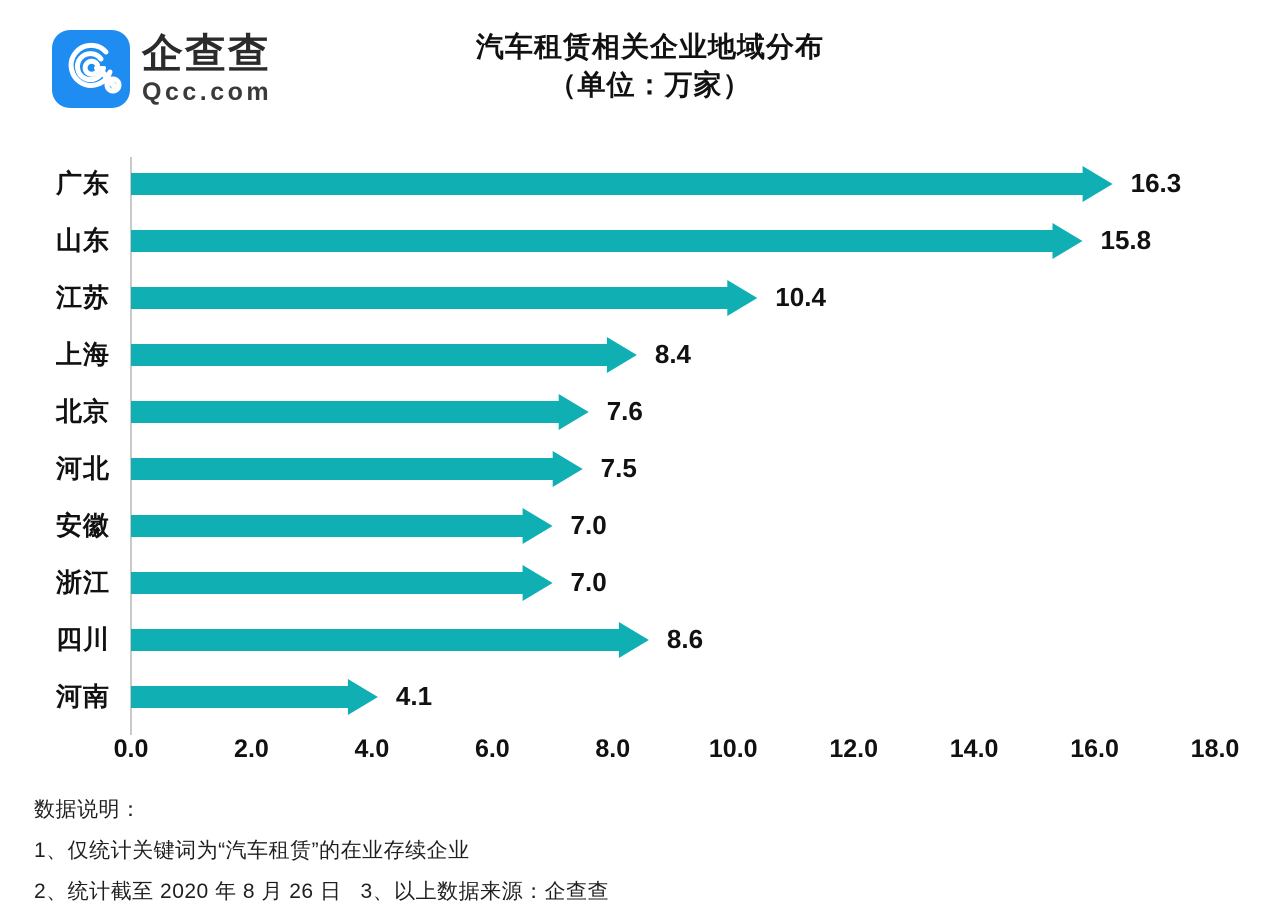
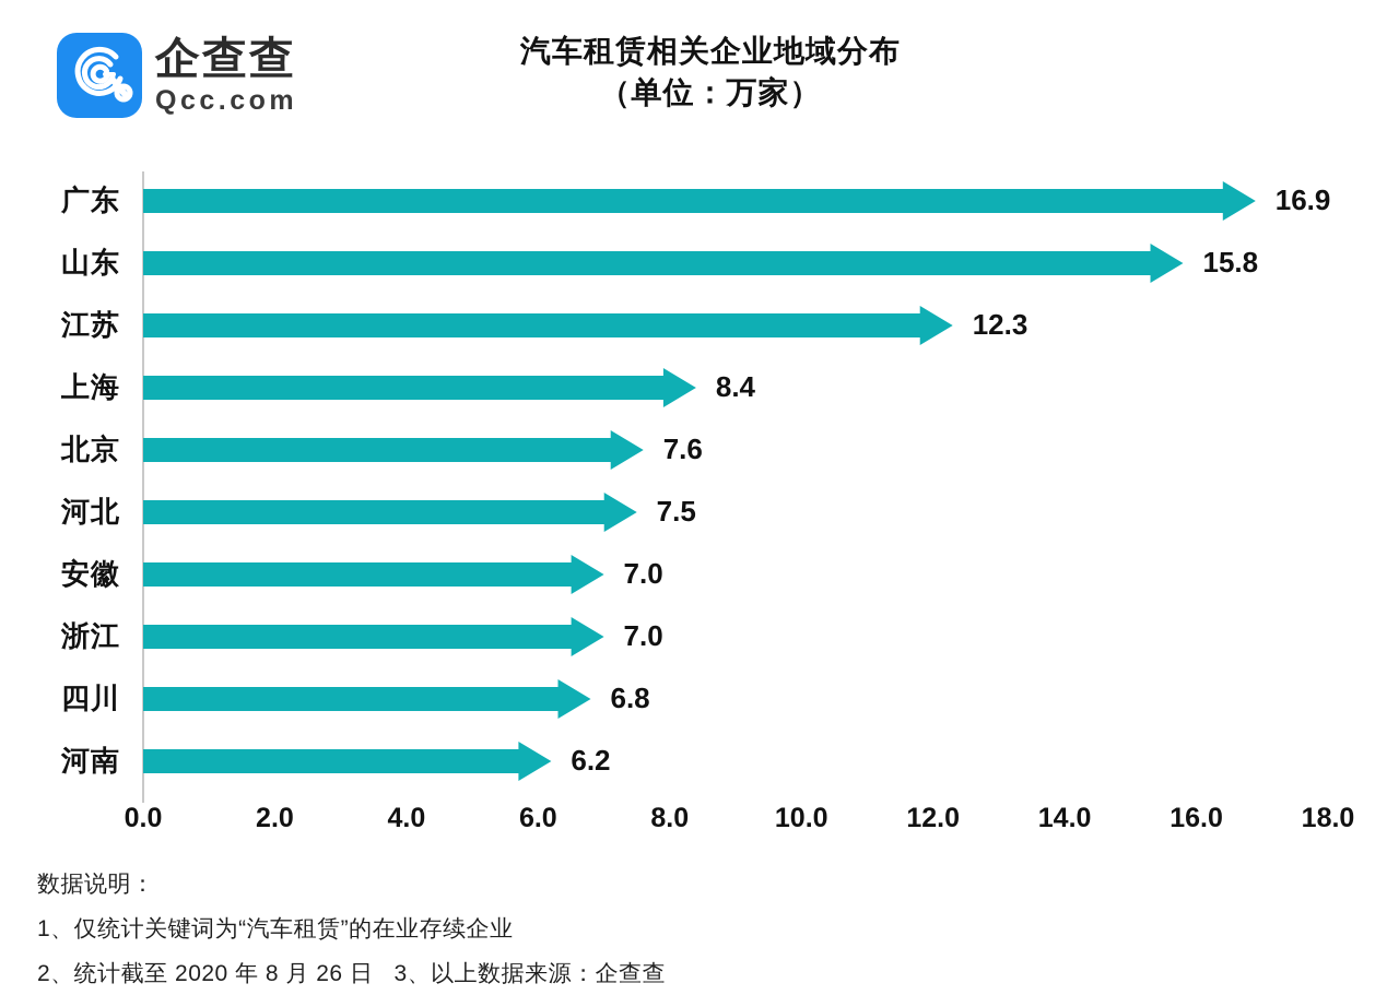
广东: 16.3 -> 16.9
江苏: 10.4 -> 12.3
四川: 8.6 -> 6.8
河南: 4.1 -> 6.2
